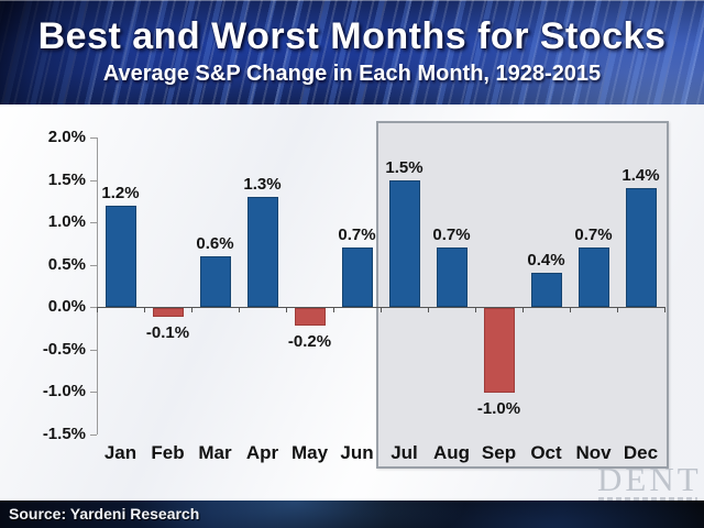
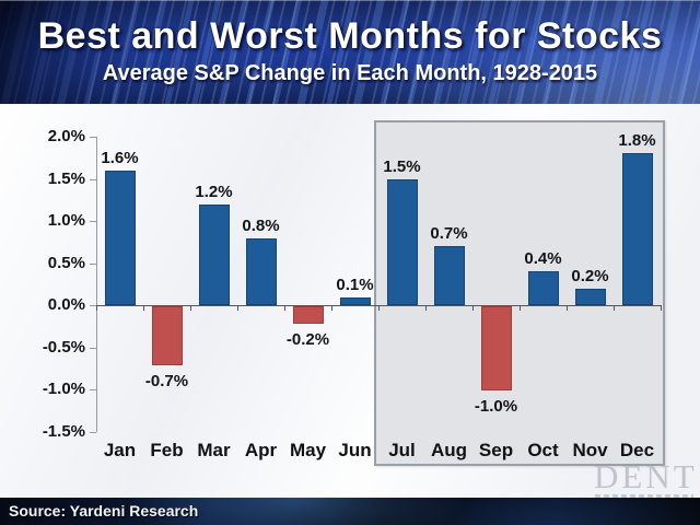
Jan: 1.2% -> 1.6%
Feb: -0.1% -> -0.7%
Mar: 0.6% -> 1.2%
Apr: 1.3% -> 0.8%
Jun: 0.7% -> 0.1%
Nov: 0.7% -> 0.2%
Dec: 1.4% -> 1.8%
